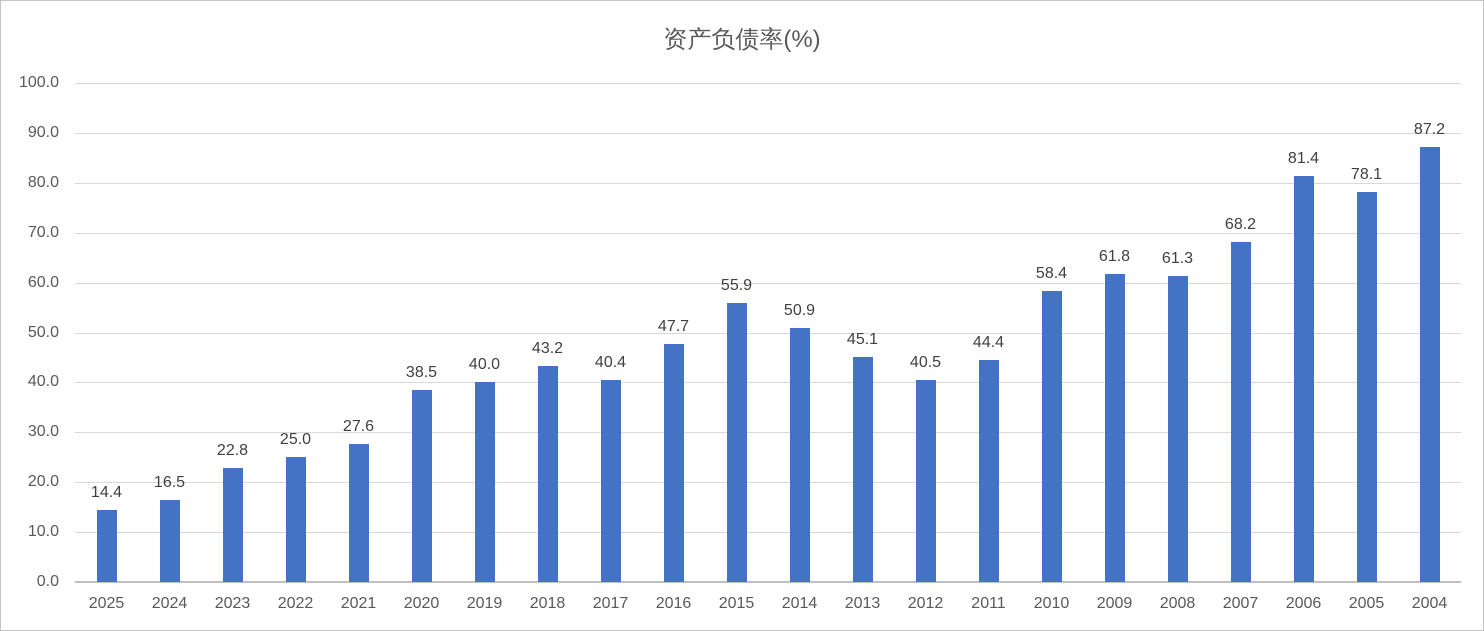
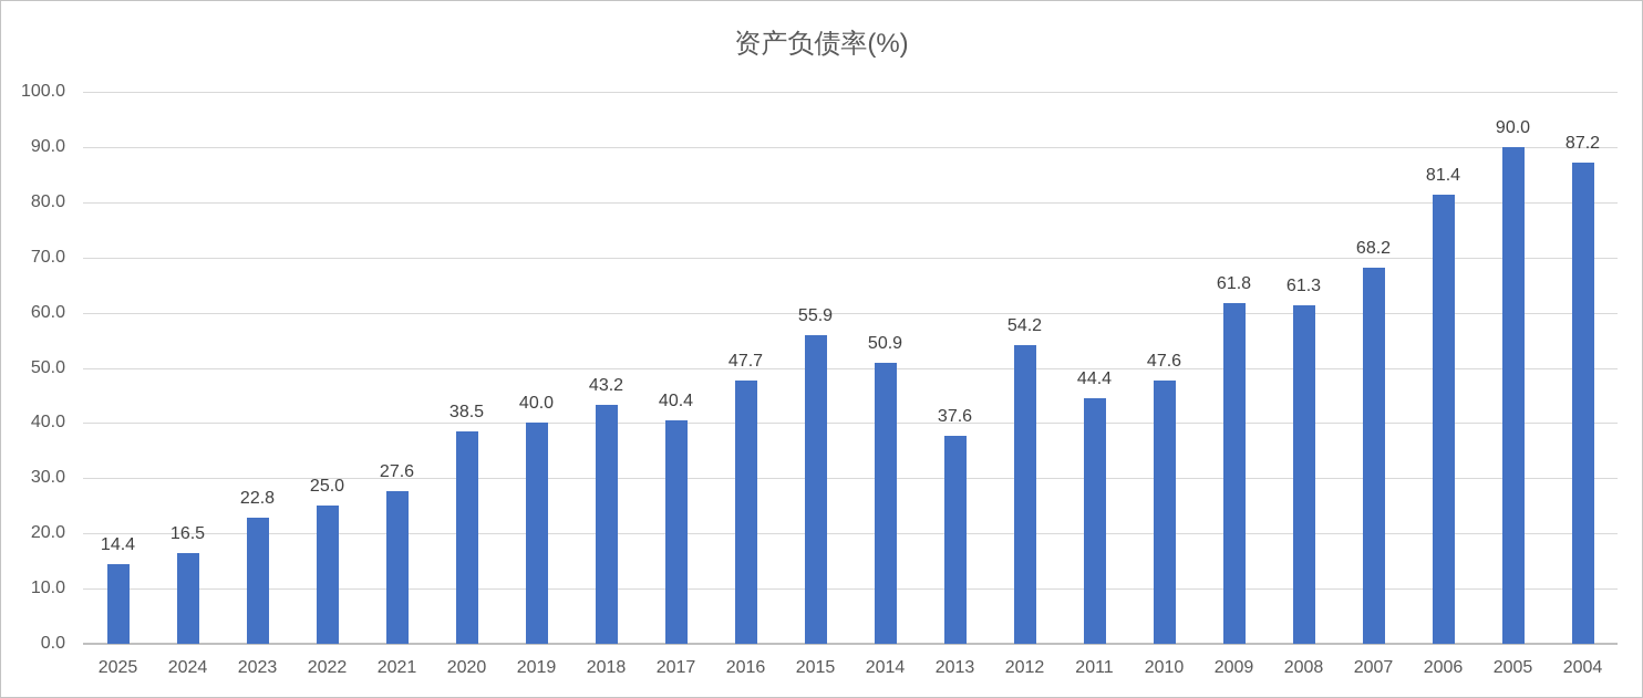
2013: 45.1 -> 37.6
2012: 40.5 -> 54.2
2010: 58.4 -> 47.6
2005: 78.1 -> 90.0
